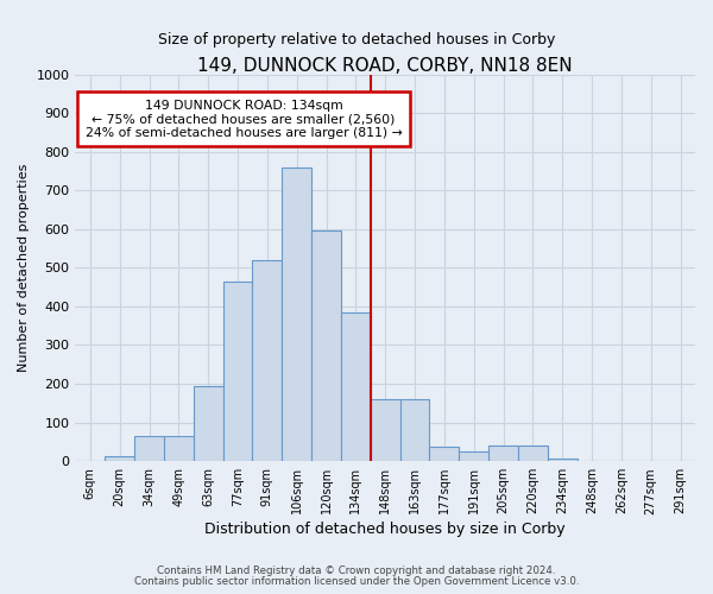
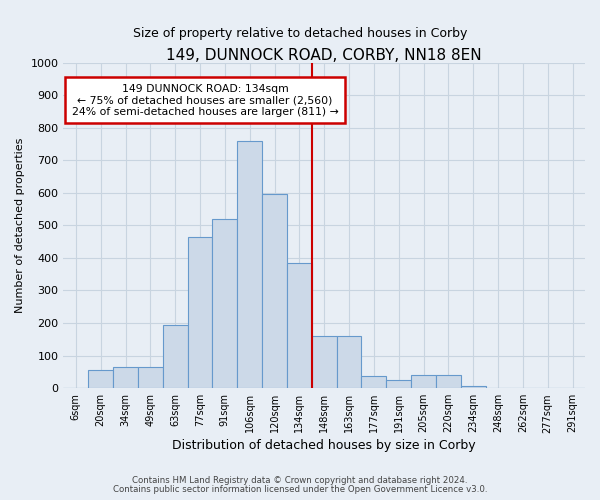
20sqm: 12 -> 55
